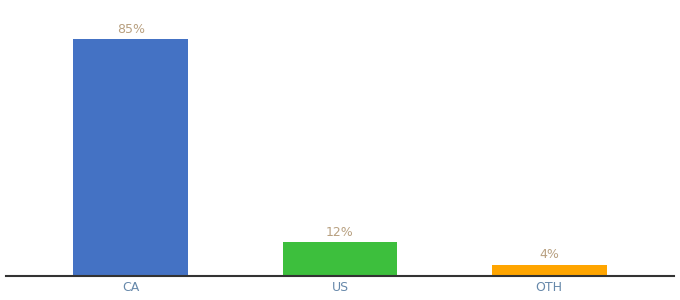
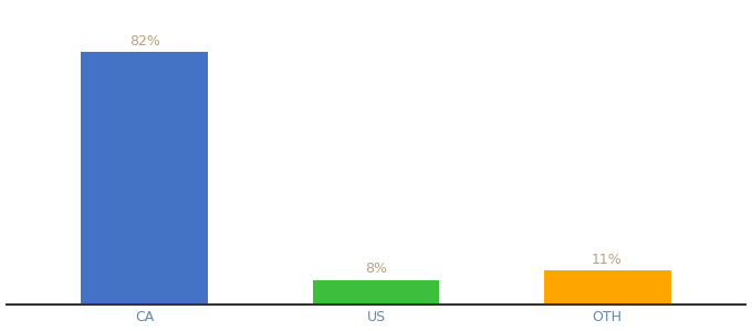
CA: 85% -> 82%
US: 12% -> 8%
OTH: 4% -> 11%
